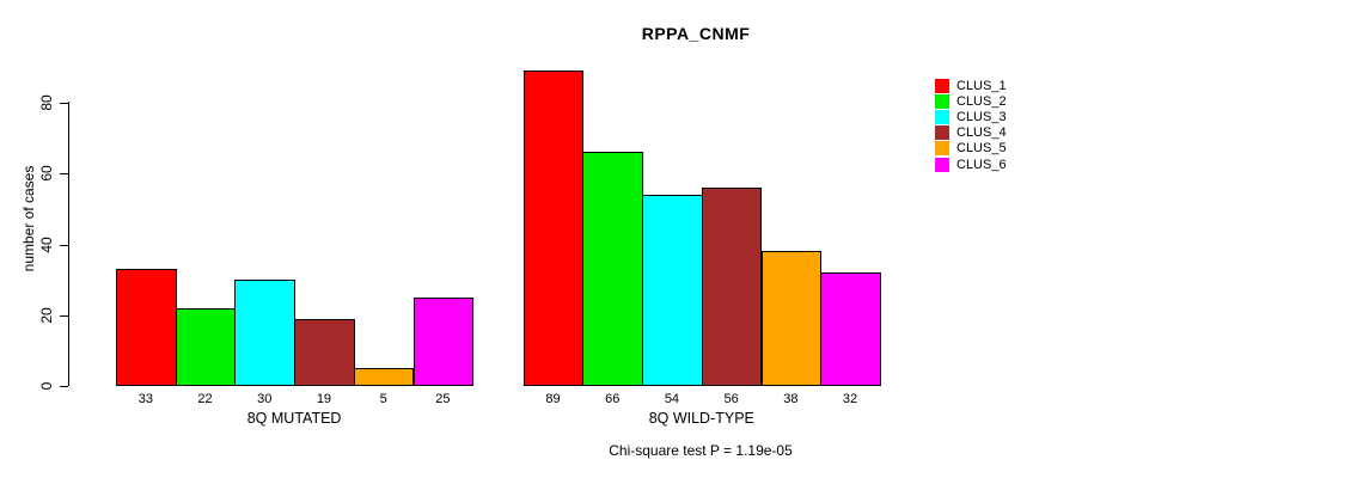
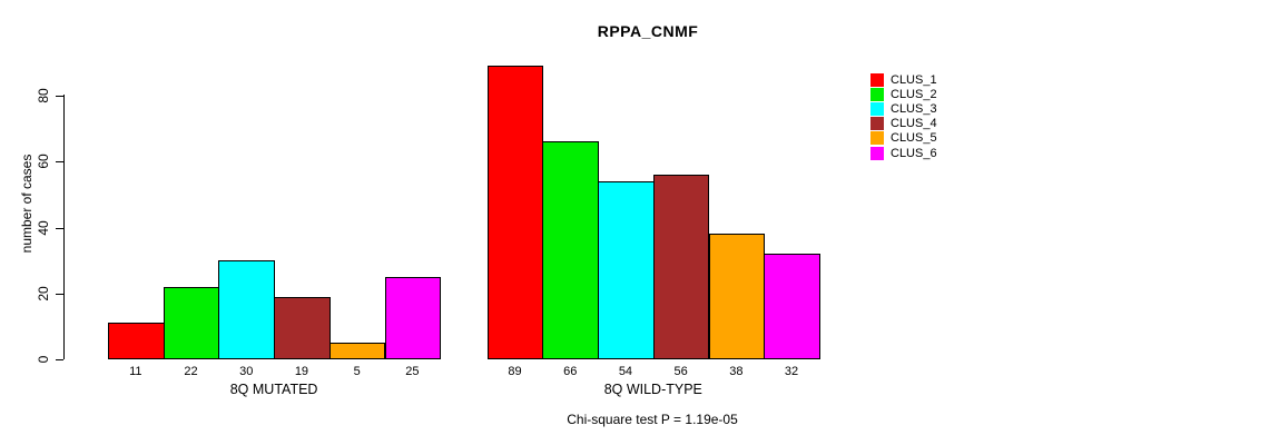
CLUS_1/8Q MUTATED: 33 -> 11
